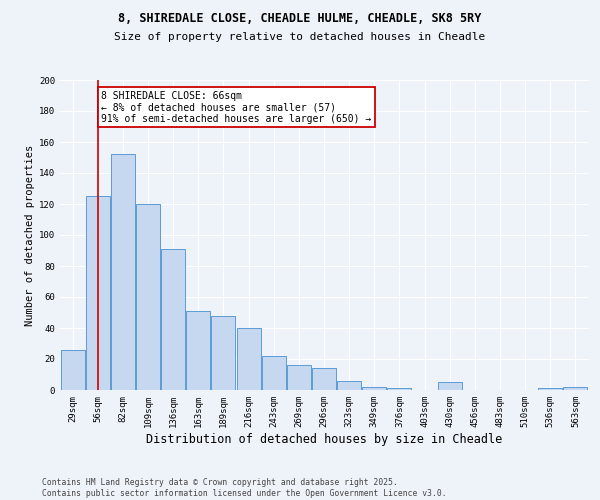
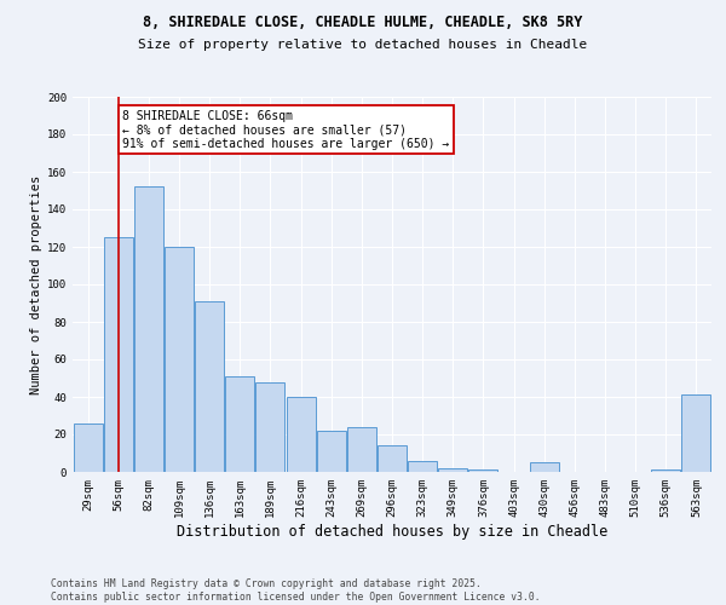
269sqm: 16 -> 24
563sqm: 2 -> 41
